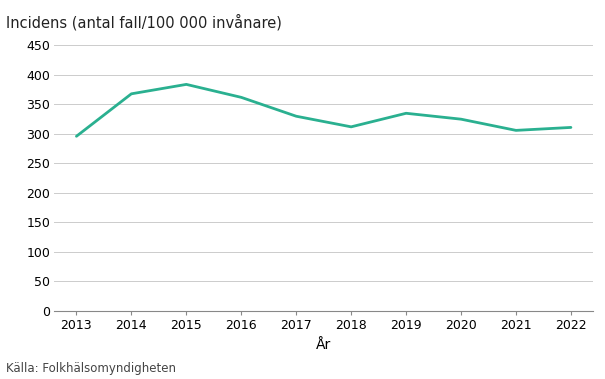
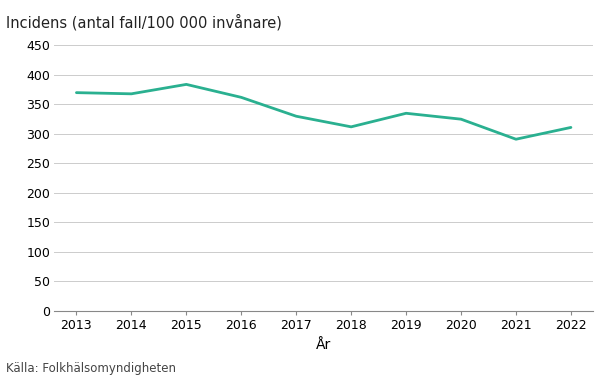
2013: 296 -> 370
2021: 306 -> 291
